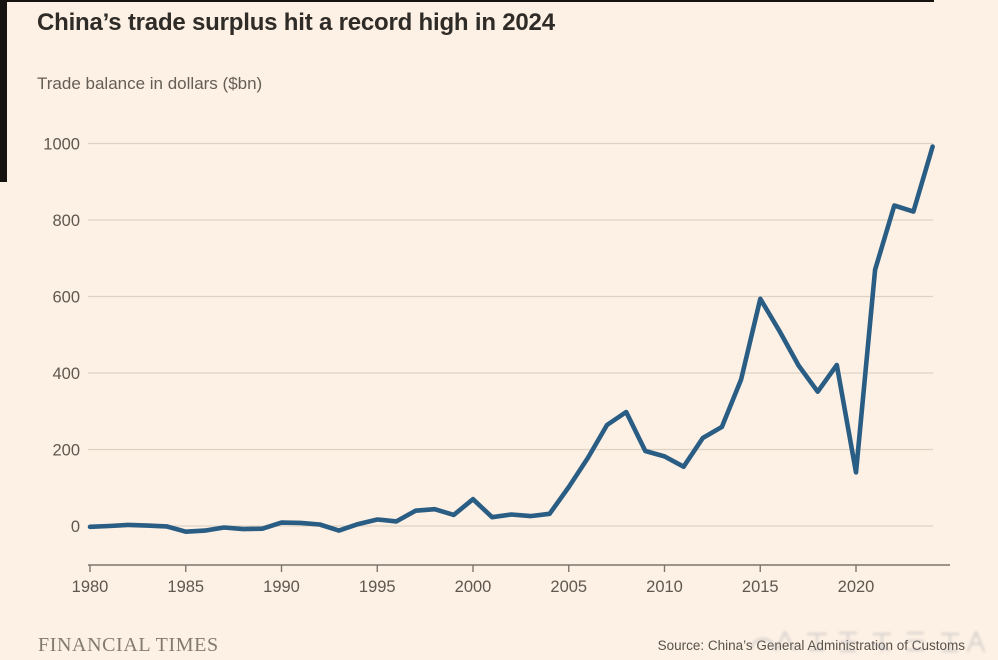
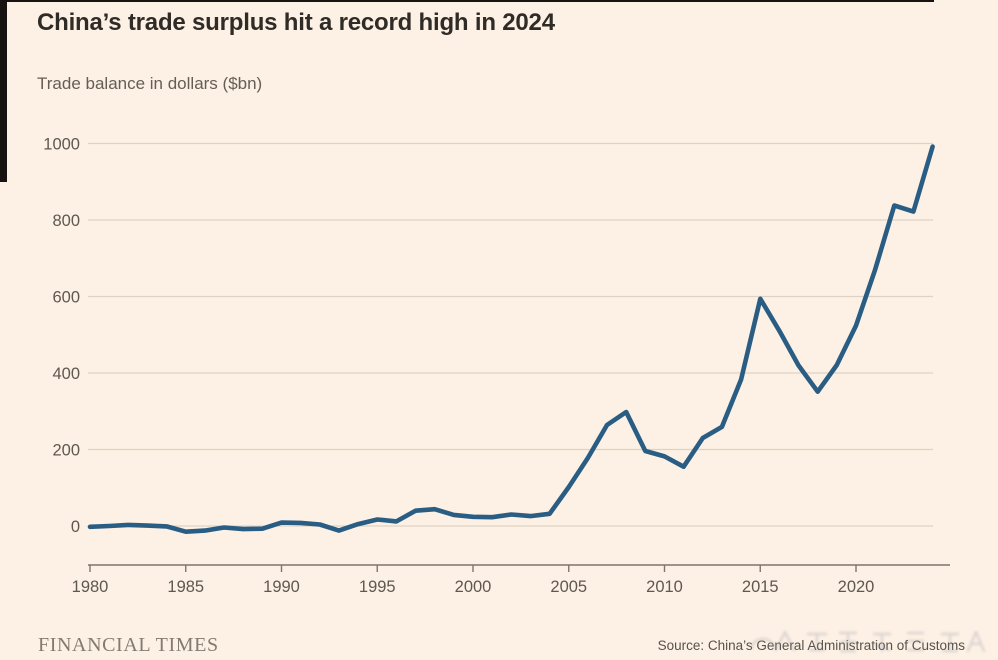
2000: 70 -> 20
2020: 140 -> 520
